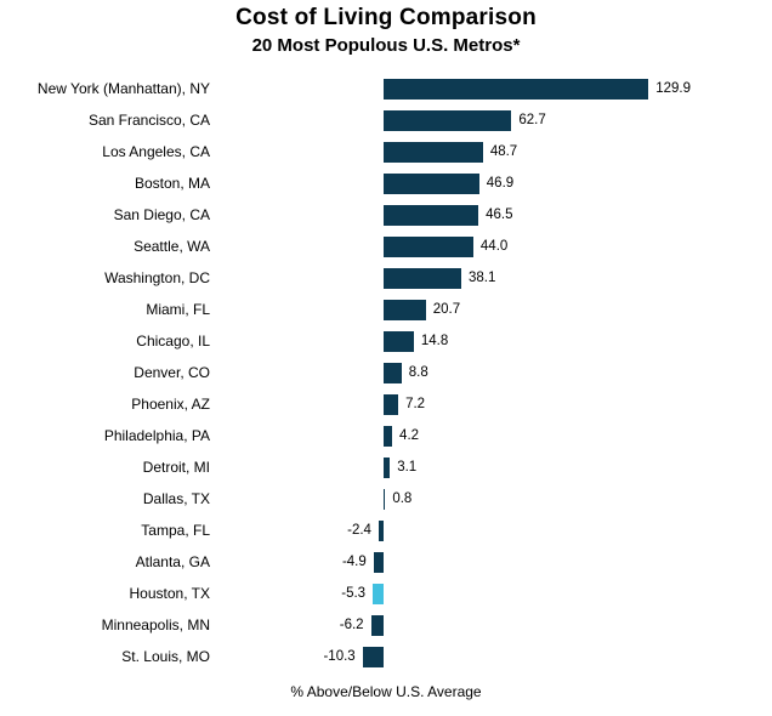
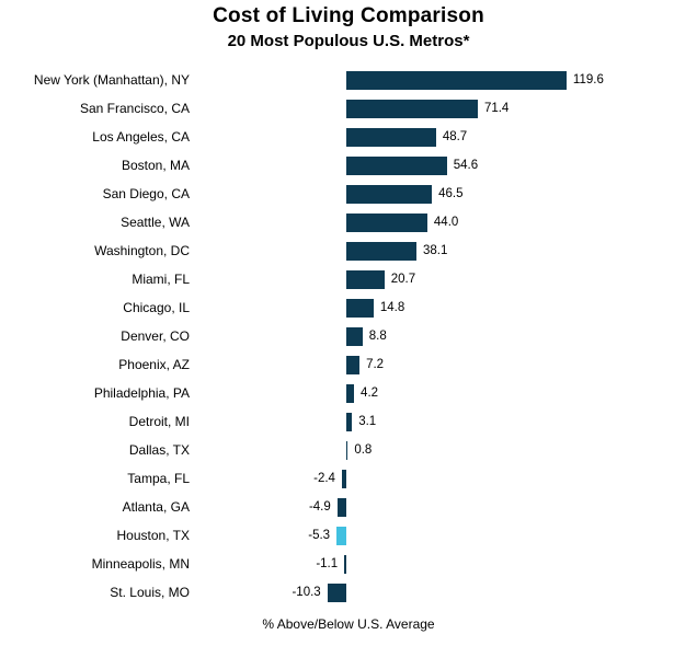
New York (Manhattan), NY: 129.9 -> 119.6
San Francisco, CA: 62.7 -> 71.4
Boston, MA: 46.9 -> 54.6
Minneapolis, MN: -6.2 -> -1.1
